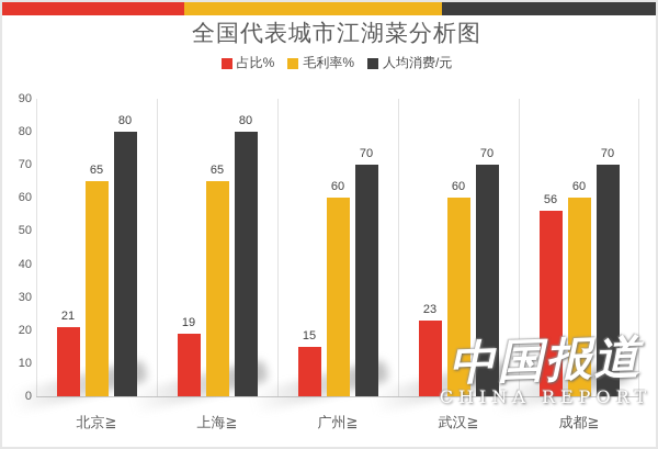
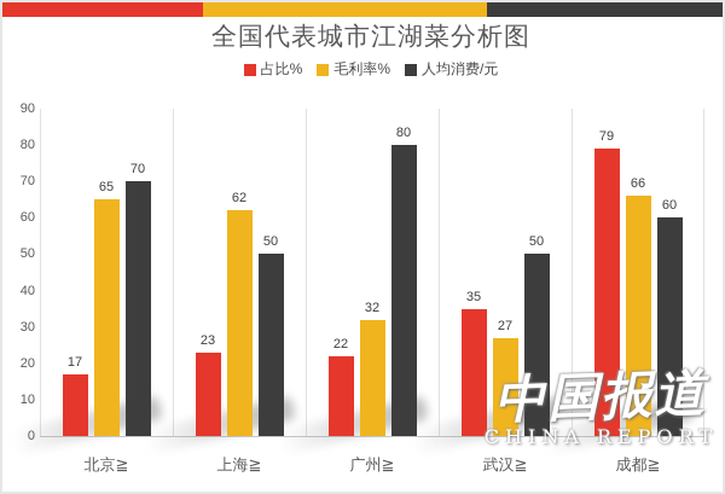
占比%/北京≧: 21 -> 17
人均消费/元/北京≧: 80 -> 70
占比%/上海≧: 19 -> 23
毛利率%/上海≧: 65 -> 62
人均消费/元/上海≧: 80 -> 50
占比%/广州≧: 15 -> 22
毛利率%/广州≧: 60 -> 32
人均消费/元/广州≧: 70 -> 80
占比%/武汉≧: 23 -> 35
毛利率%/武汉≧: 60 -> 27
人均消费/元/武汉≧: 70 -> 50
占比%/成都≧: 56 -> 79
毛利率%/成都≧: 60 -> 66
人均消费/元/成都≧: 70 -> 60
